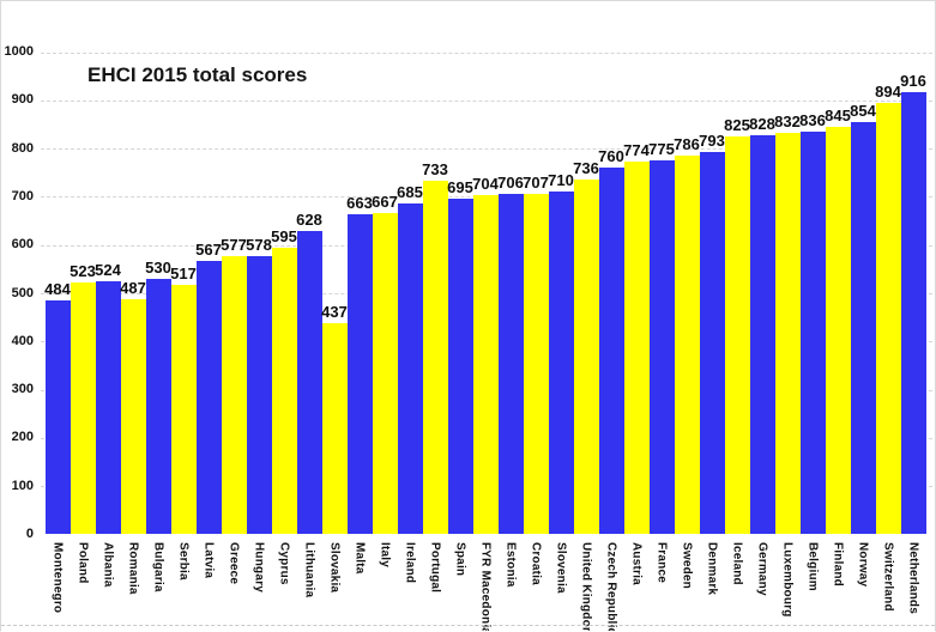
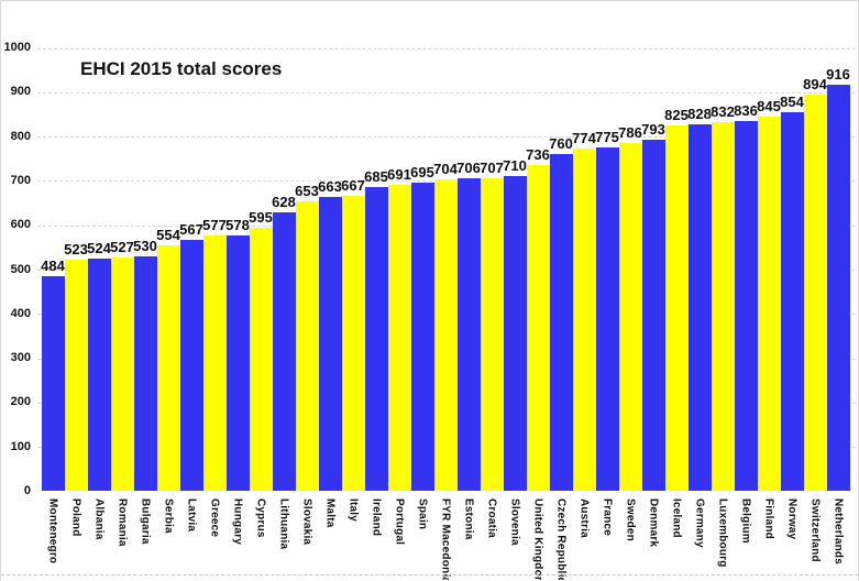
Romania: 487 -> 527
Serbia: 517 -> 554
Slovakia: 437 -> 653
Portugal: 733 -> 691
